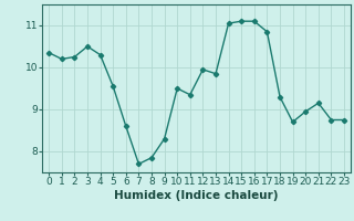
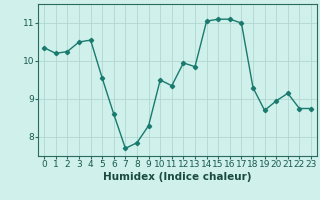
4: 10.30 -> 10.55
17: 10.85 -> 11.00
